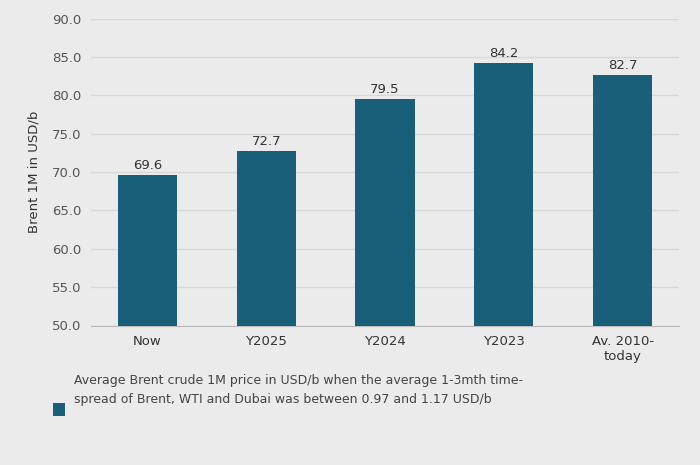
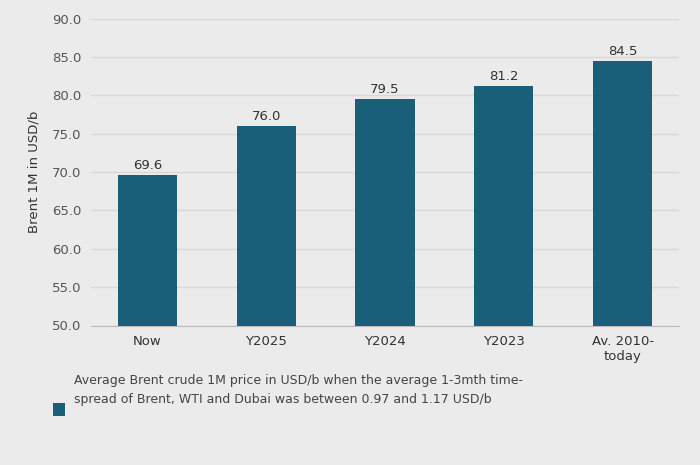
Y2025: 72.7 -> 76.0
Y2023: 84.2 -> 81.2
Av. 2010- today: 82.7 -> 84.5
